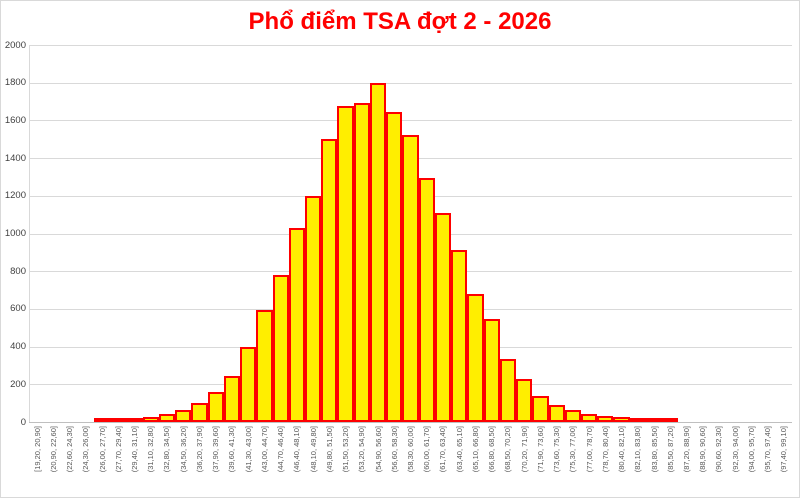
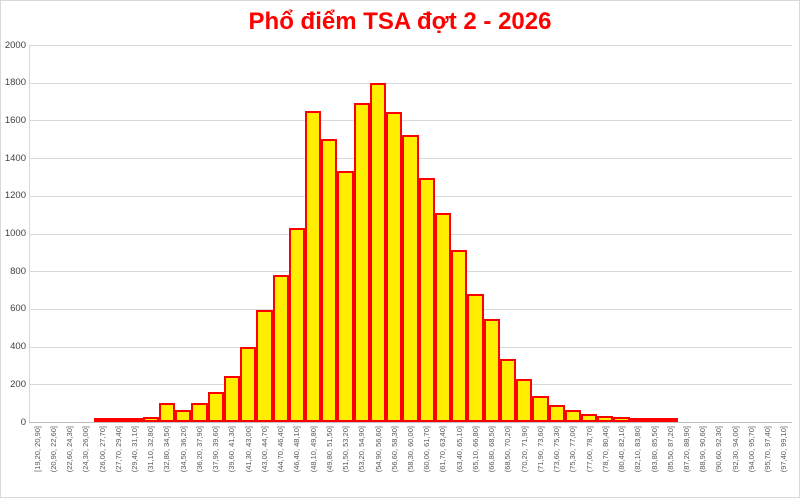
(32,80, 34,50]: 40 -> 100
(48,10, 49,80]: 1200 -> 1650
(51,50, 53,20]: 1680 -> 1330
